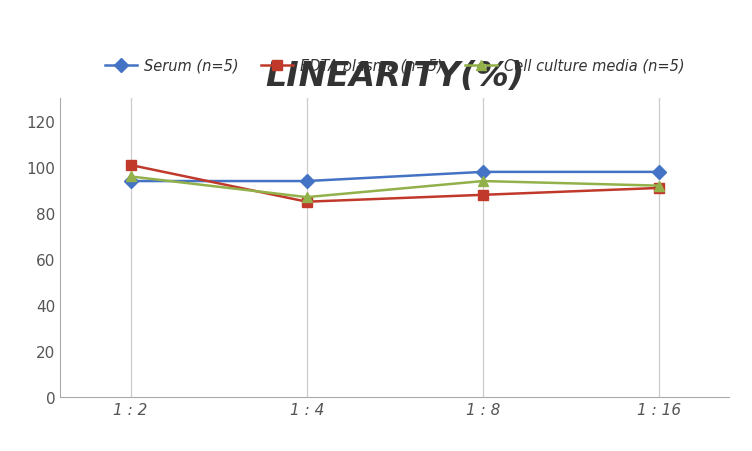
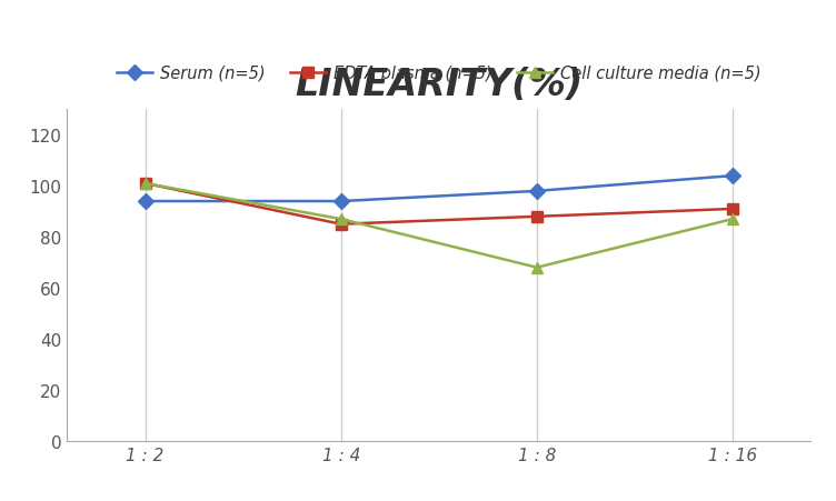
Cell culture media (n=5)/1 : 2: 96 -> 101
Cell culture media (n=5)/1 : 8: 94 -> 68
Serum (n=5)/1 : 16: 98 -> 104
Cell culture media (n=5)/1 : 16: 92 -> 87
